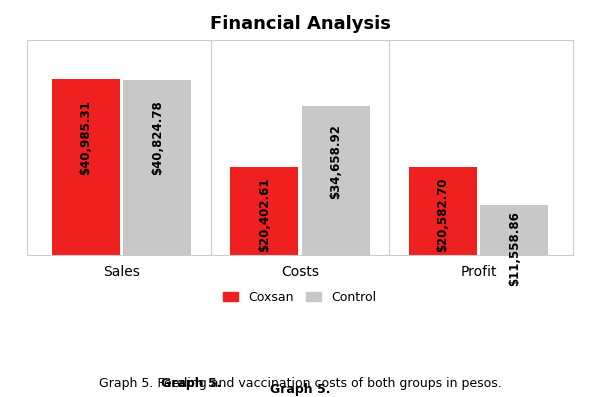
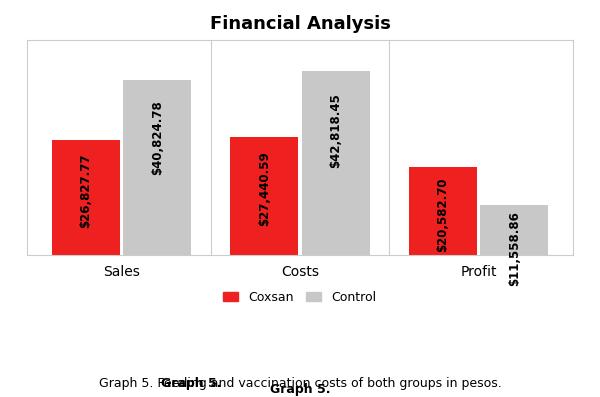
Coxsan/Sales: $40,985.31 -> $26,827.77
Coxsan/Costs: $20,402.61 -> $27,440.59
Control/Costs: $34,658.92 -> $42,818.45
